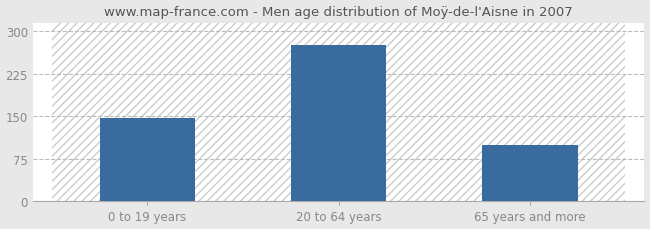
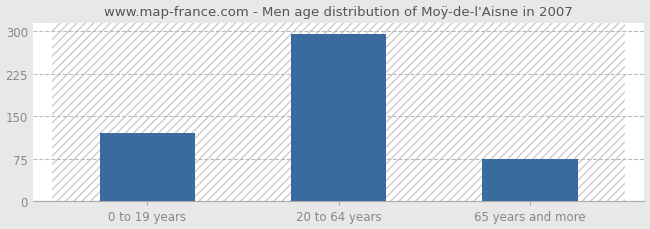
0 to 19 years: 148 -> 120
20 to 64 years: 276 -> 295
65 years and more: 100 -> 75
